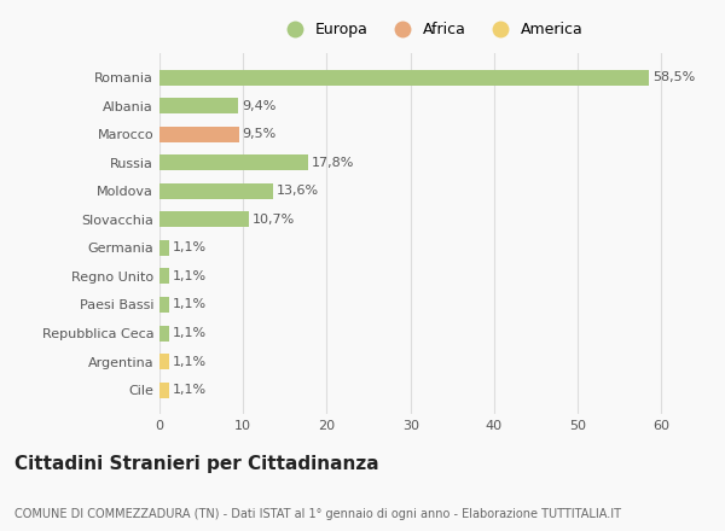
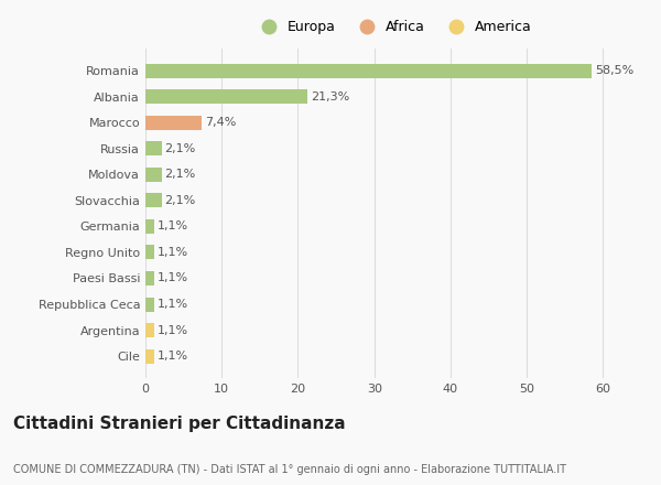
Albania: 9,4% -> 21,3%
Marocco: 9,5% -> 7,4%
Russia: 17,8% -> 2,1%
Moldova: 13,6% -> 2,1%
Slovacchia: 10,7% -> 2,1%
